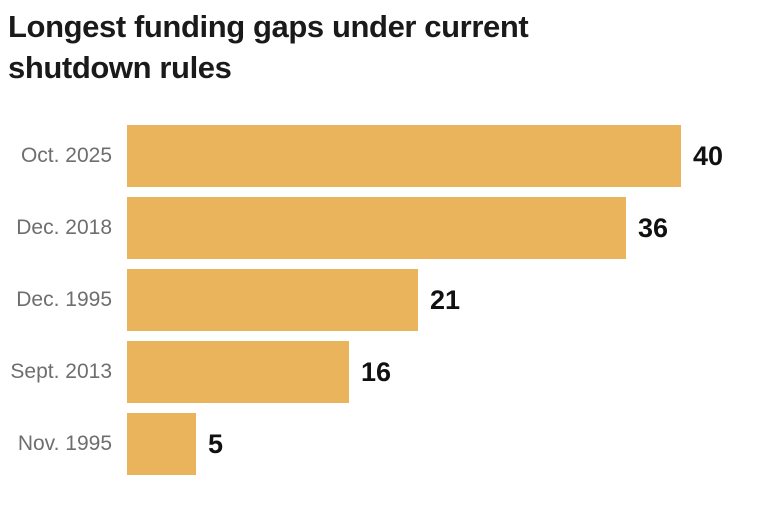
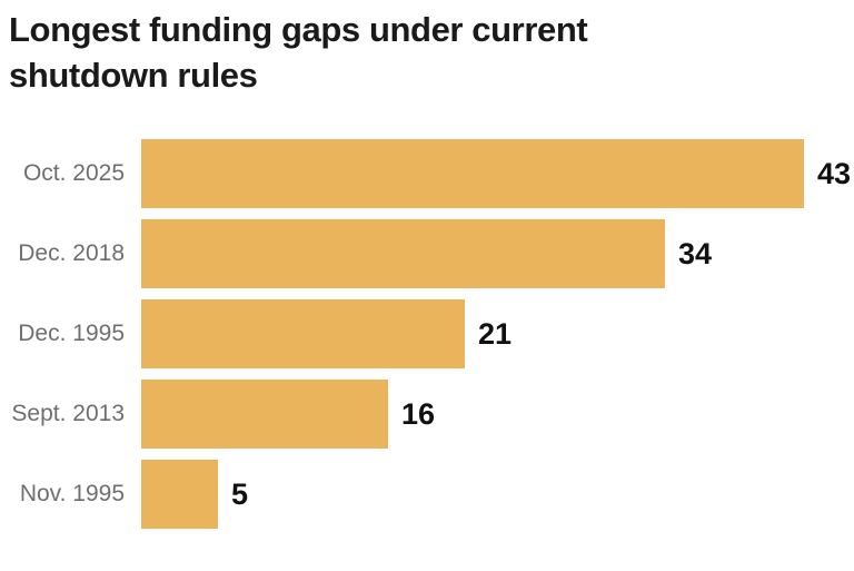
Oct. 2025: 40 -> 43
Dec. 2018: 36 -> 34
